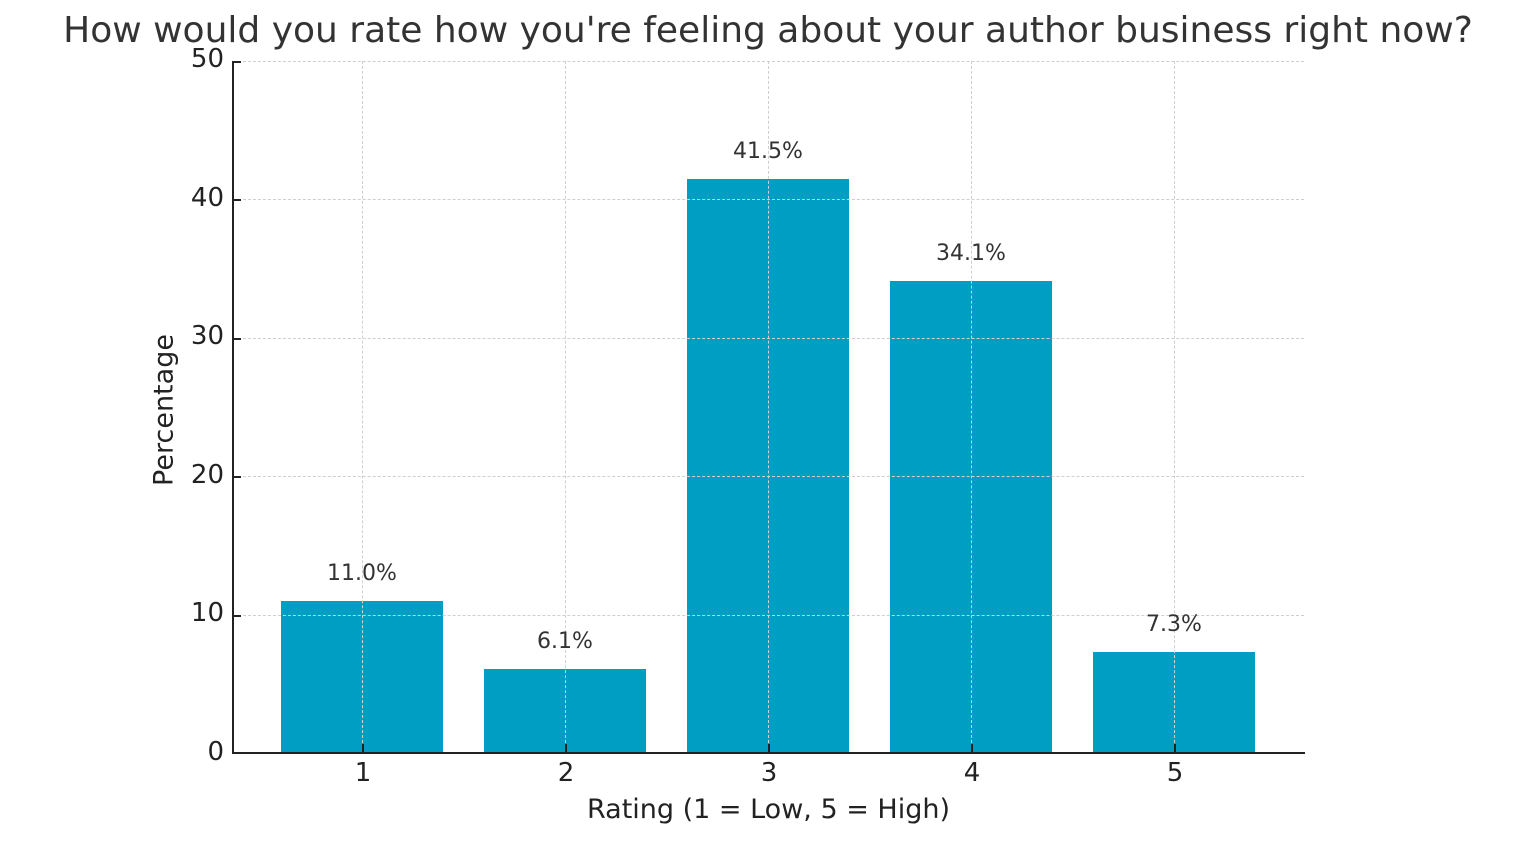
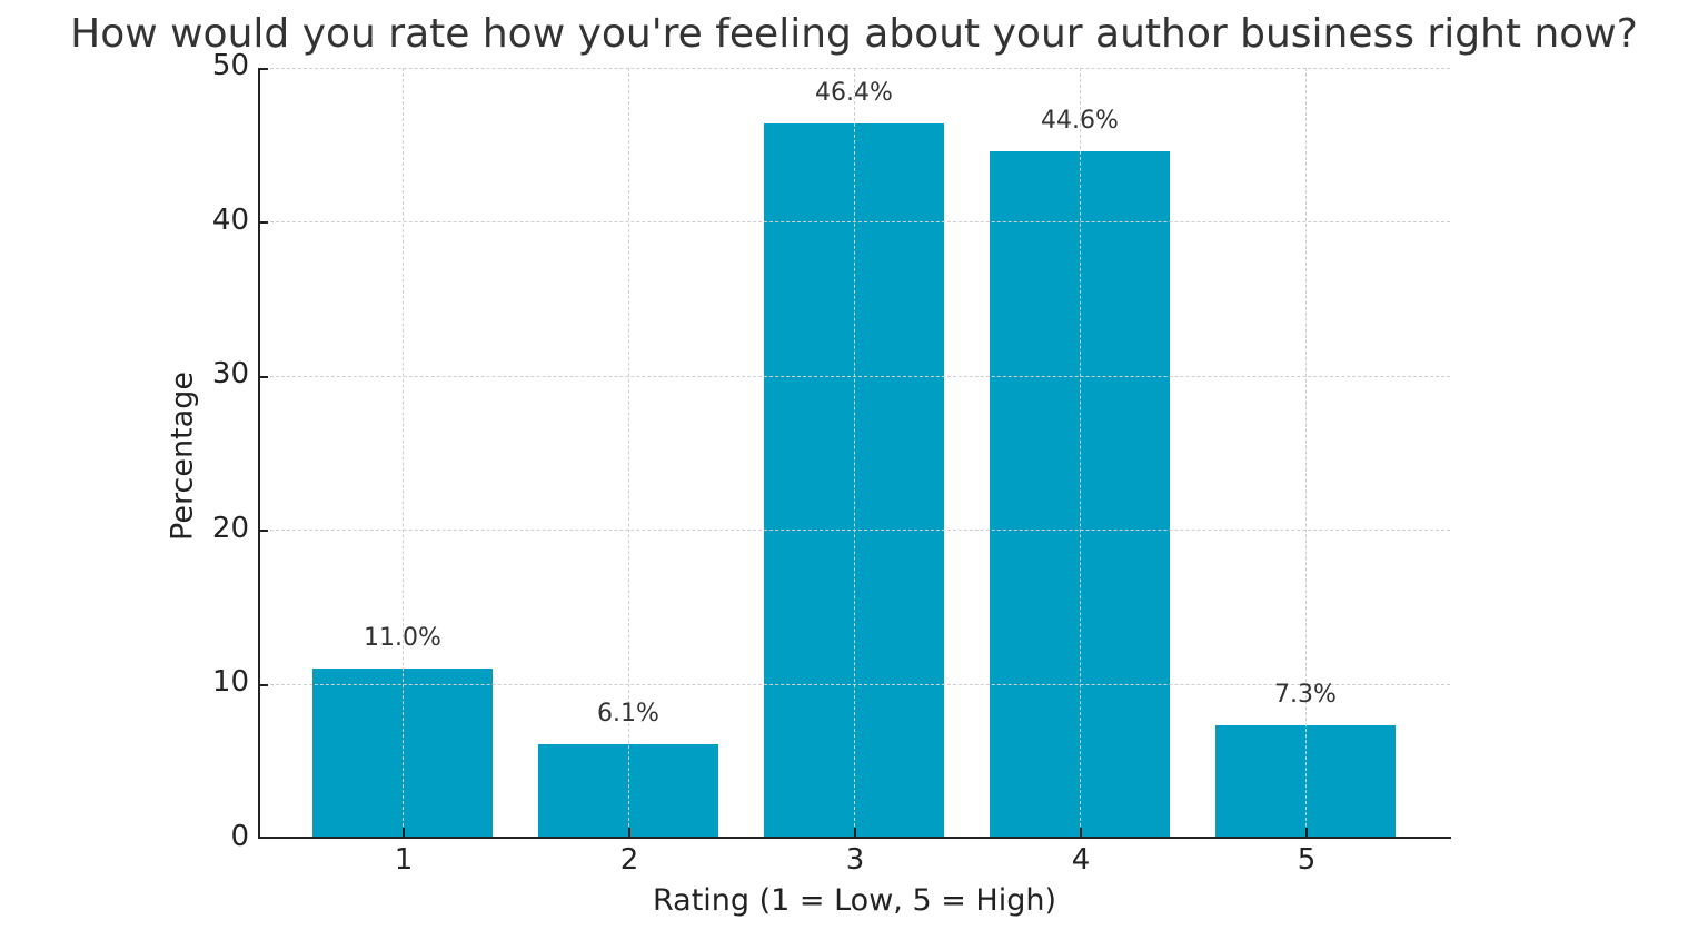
3: 41.5% -> 46.4%
4: 34.1% -> 44.6%
